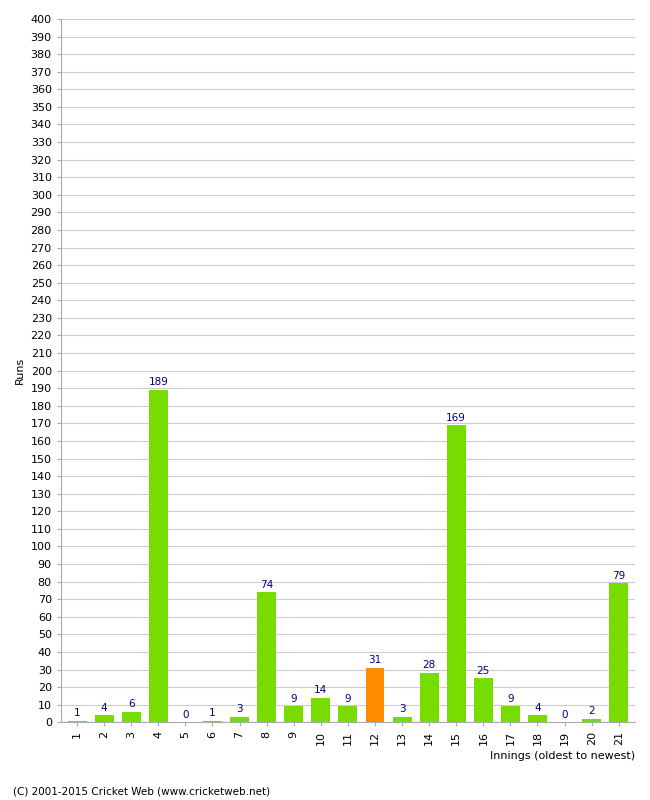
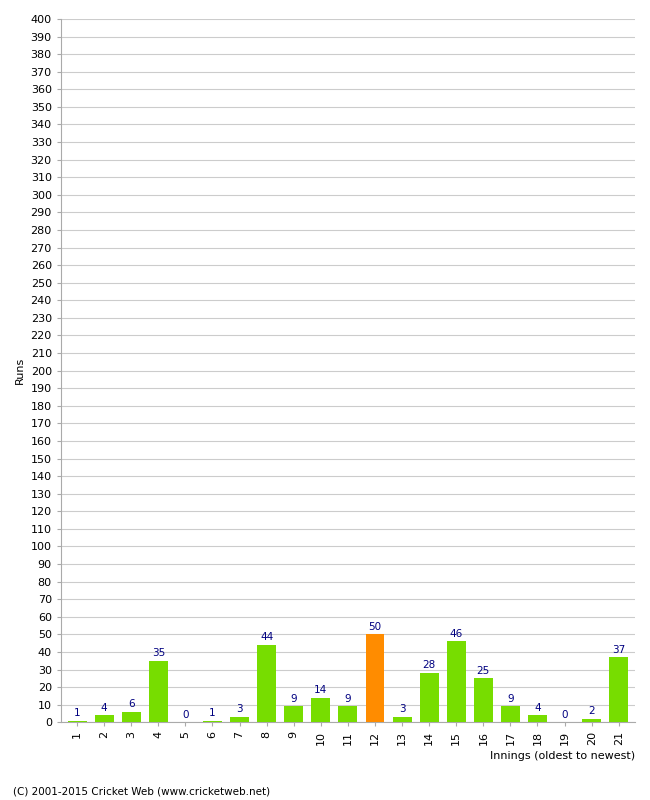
4: 189 -> 35
8: 74 -> 44
12: 31 -> 50
15: 169 -> 46
21: 79 -> 37
